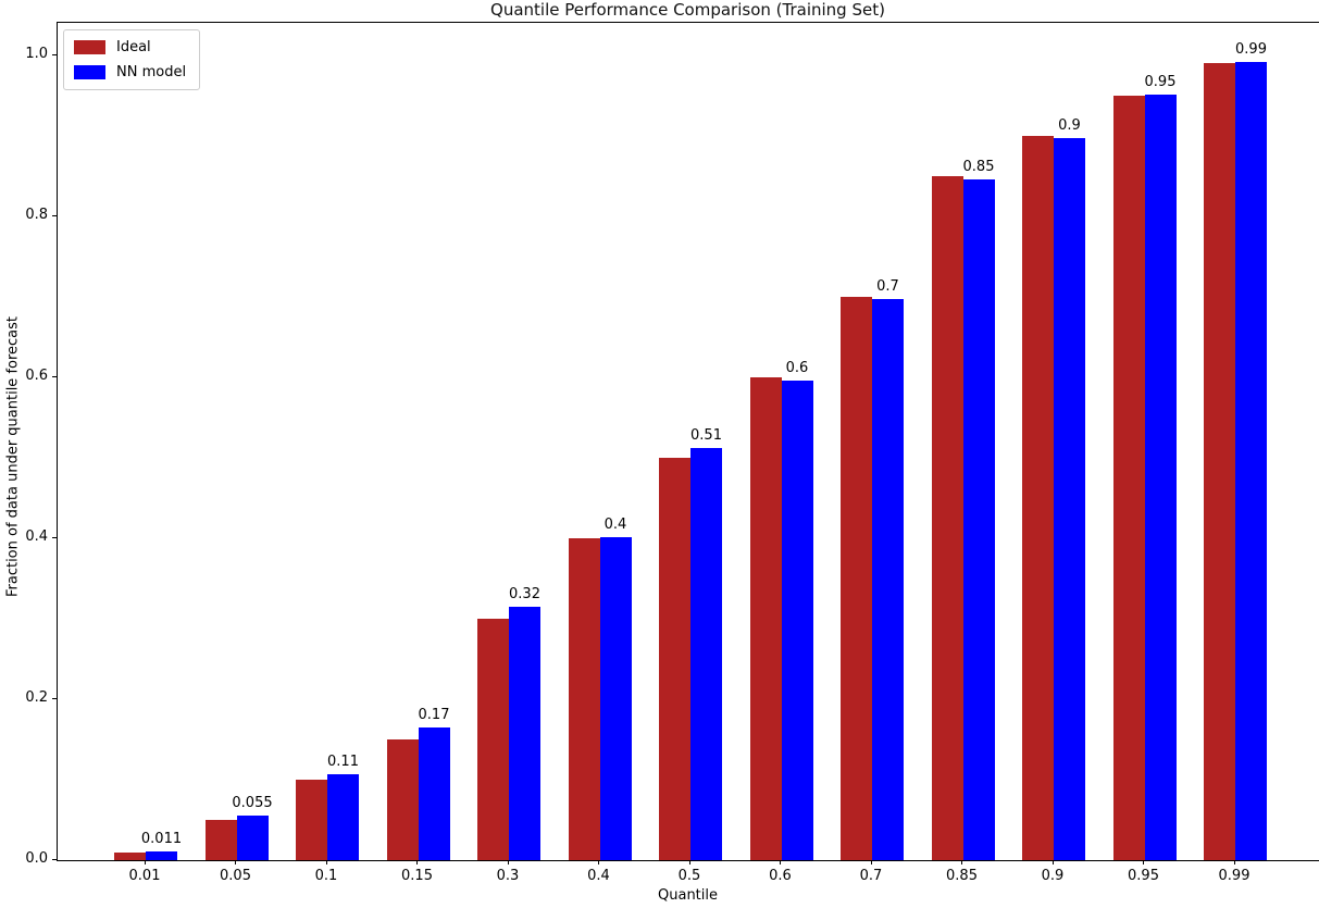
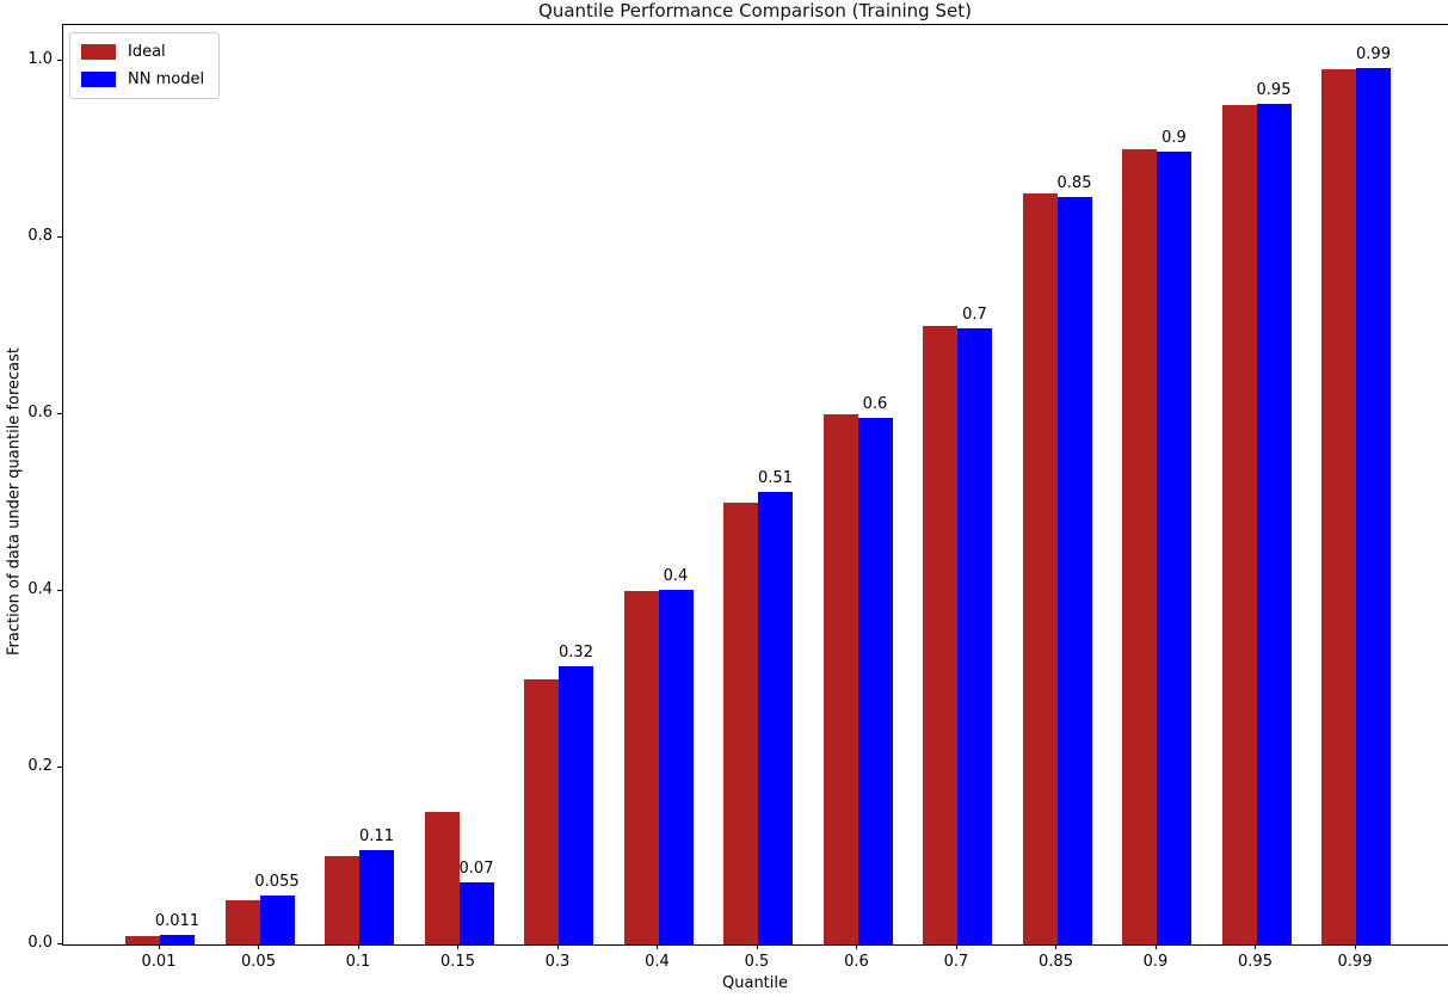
NN model/0.15: 0.17 -> 0.07
